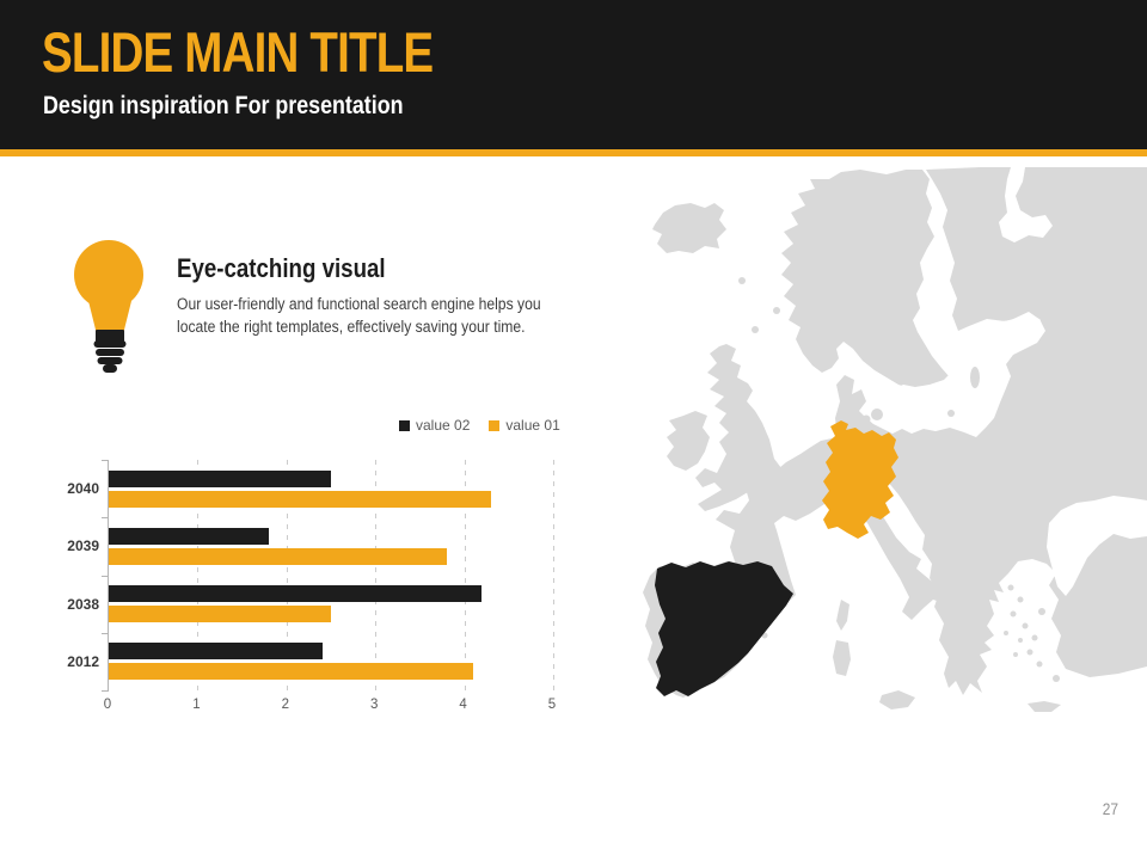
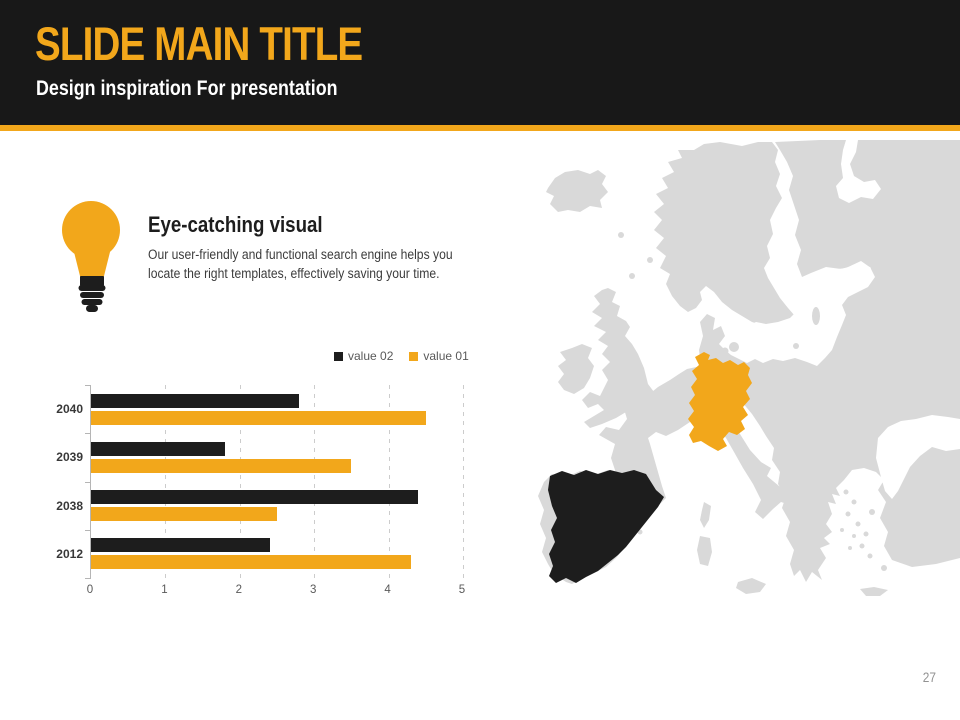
value 02/2040: 2.5 -> 2.8
value 01/2040: 4.3 -> 4.5
value 01/2039: 3.8 -> 3.5
value 02/2038: 4.2 -> 4.4
value 01/2012: 4.1 -> 4.3
